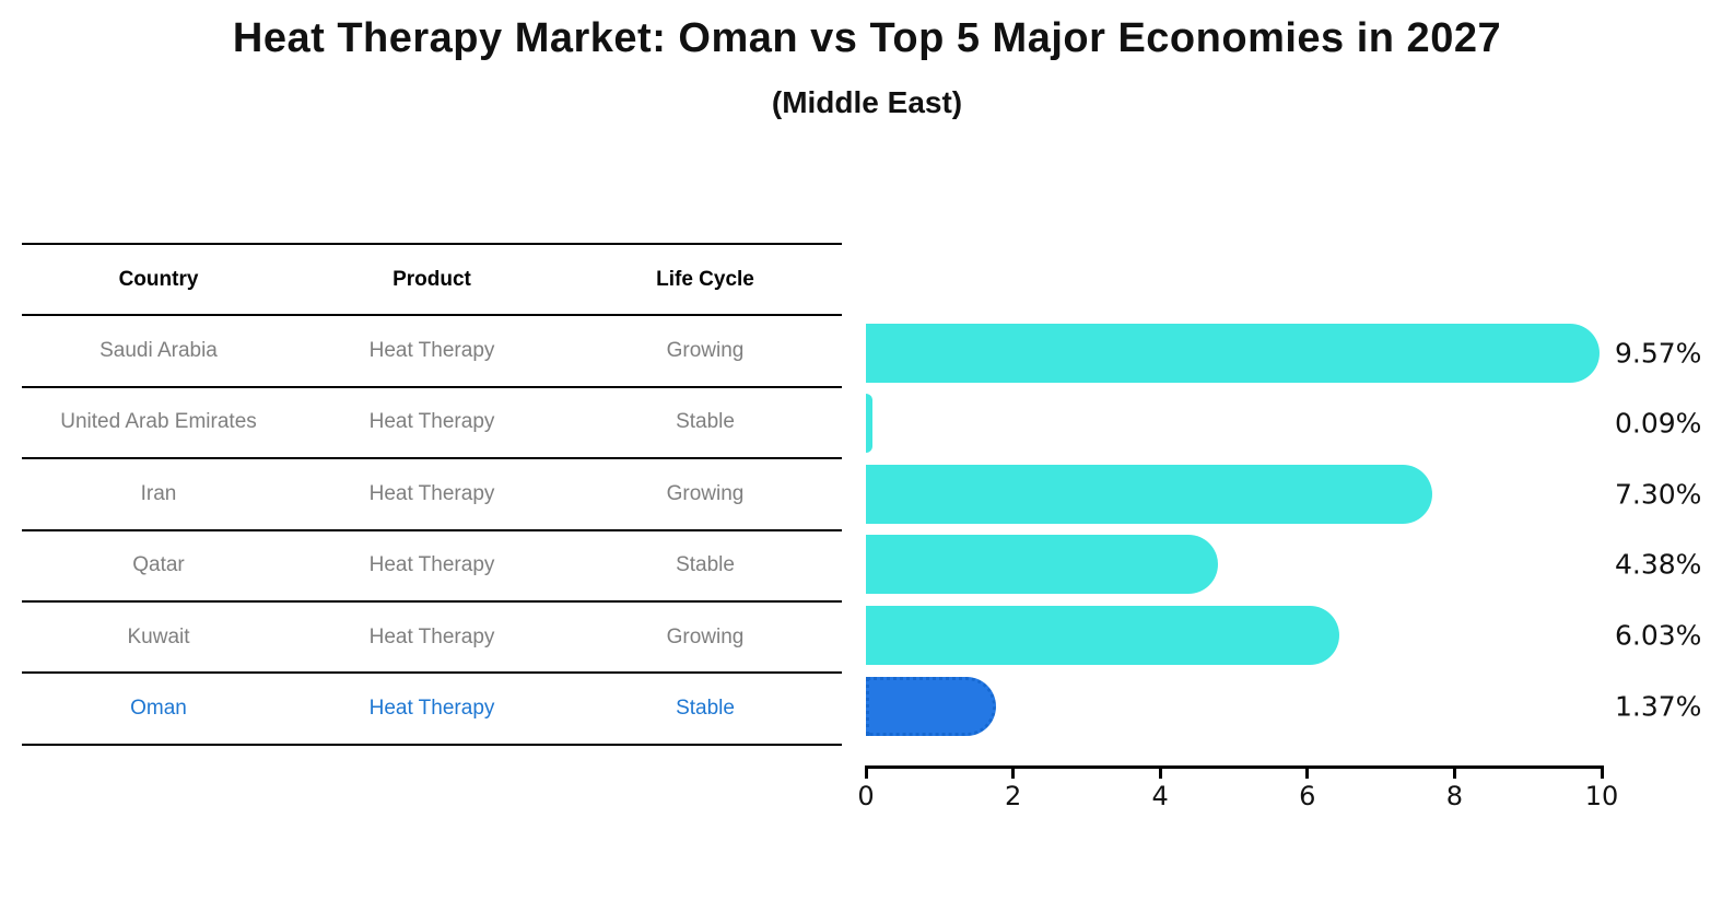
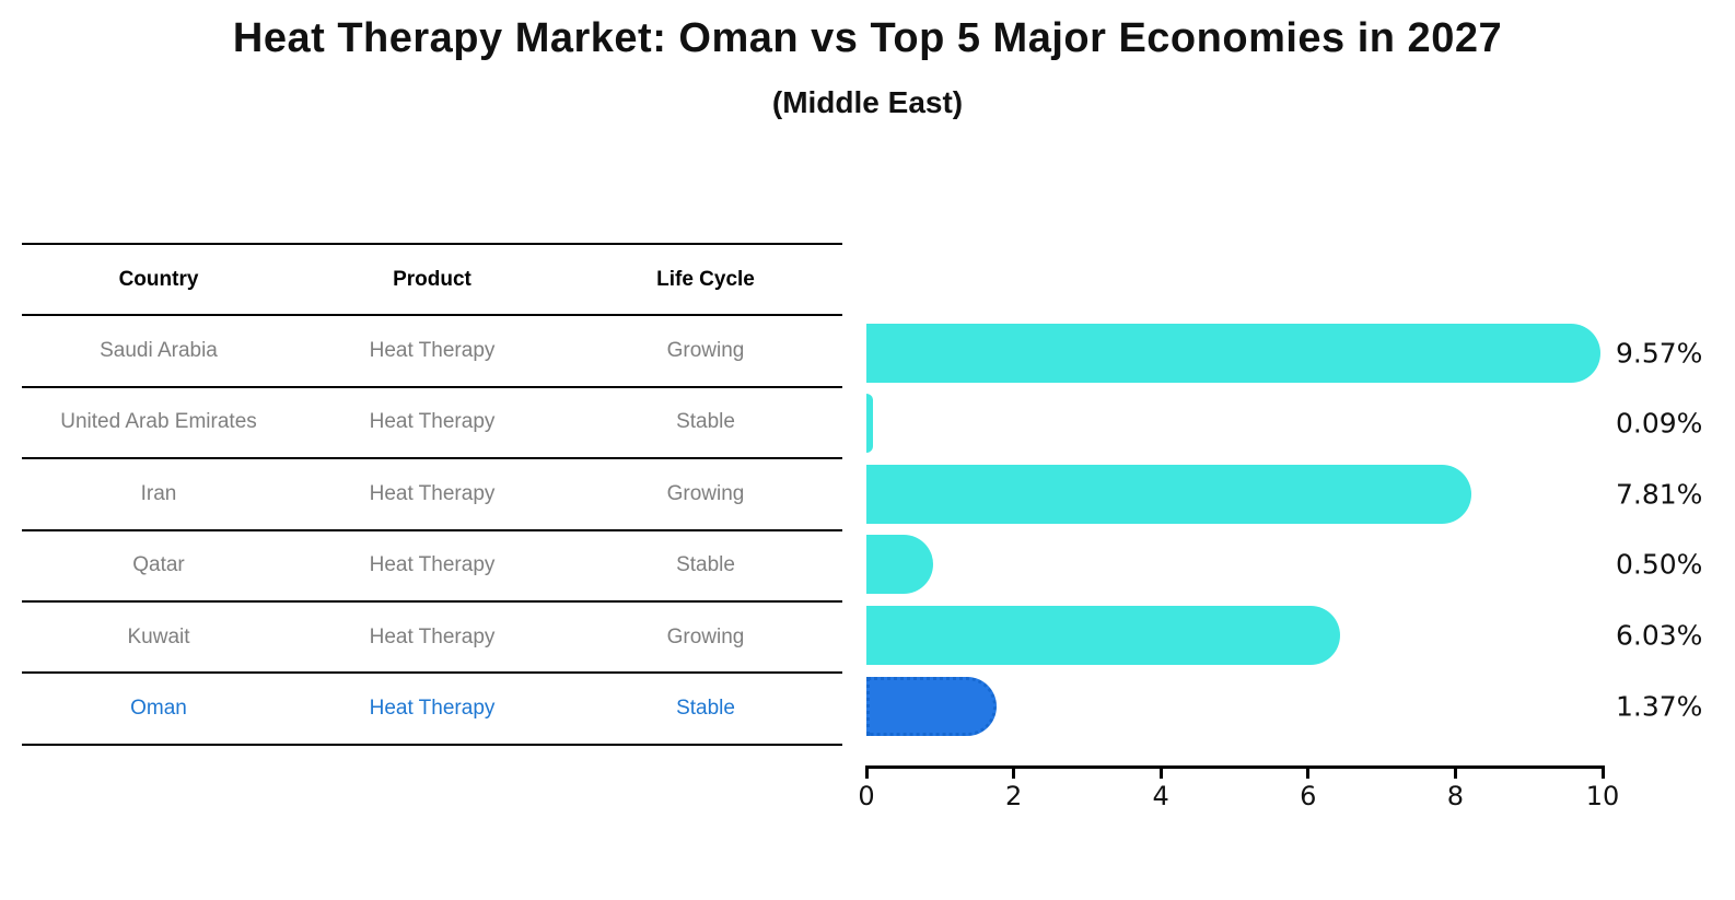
Iran: 7.30% -> 7.81%
Qatar: 4.38% -> 0.50%
